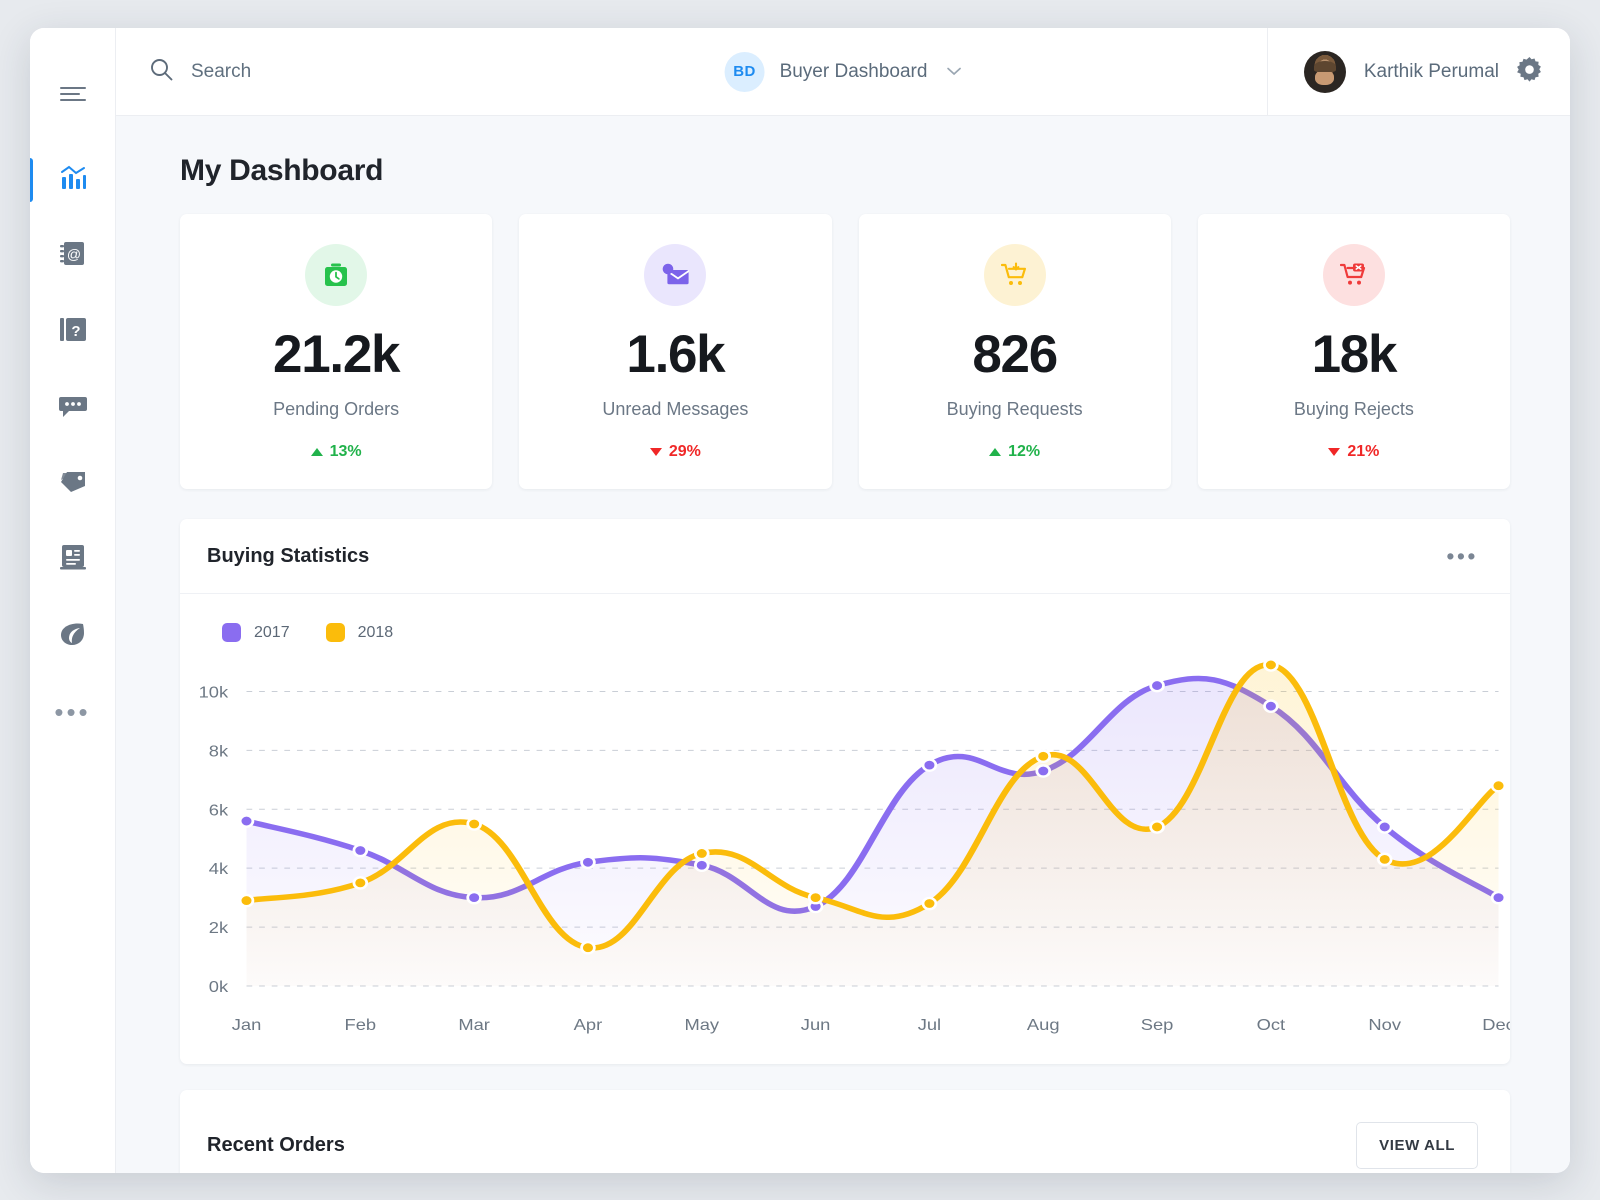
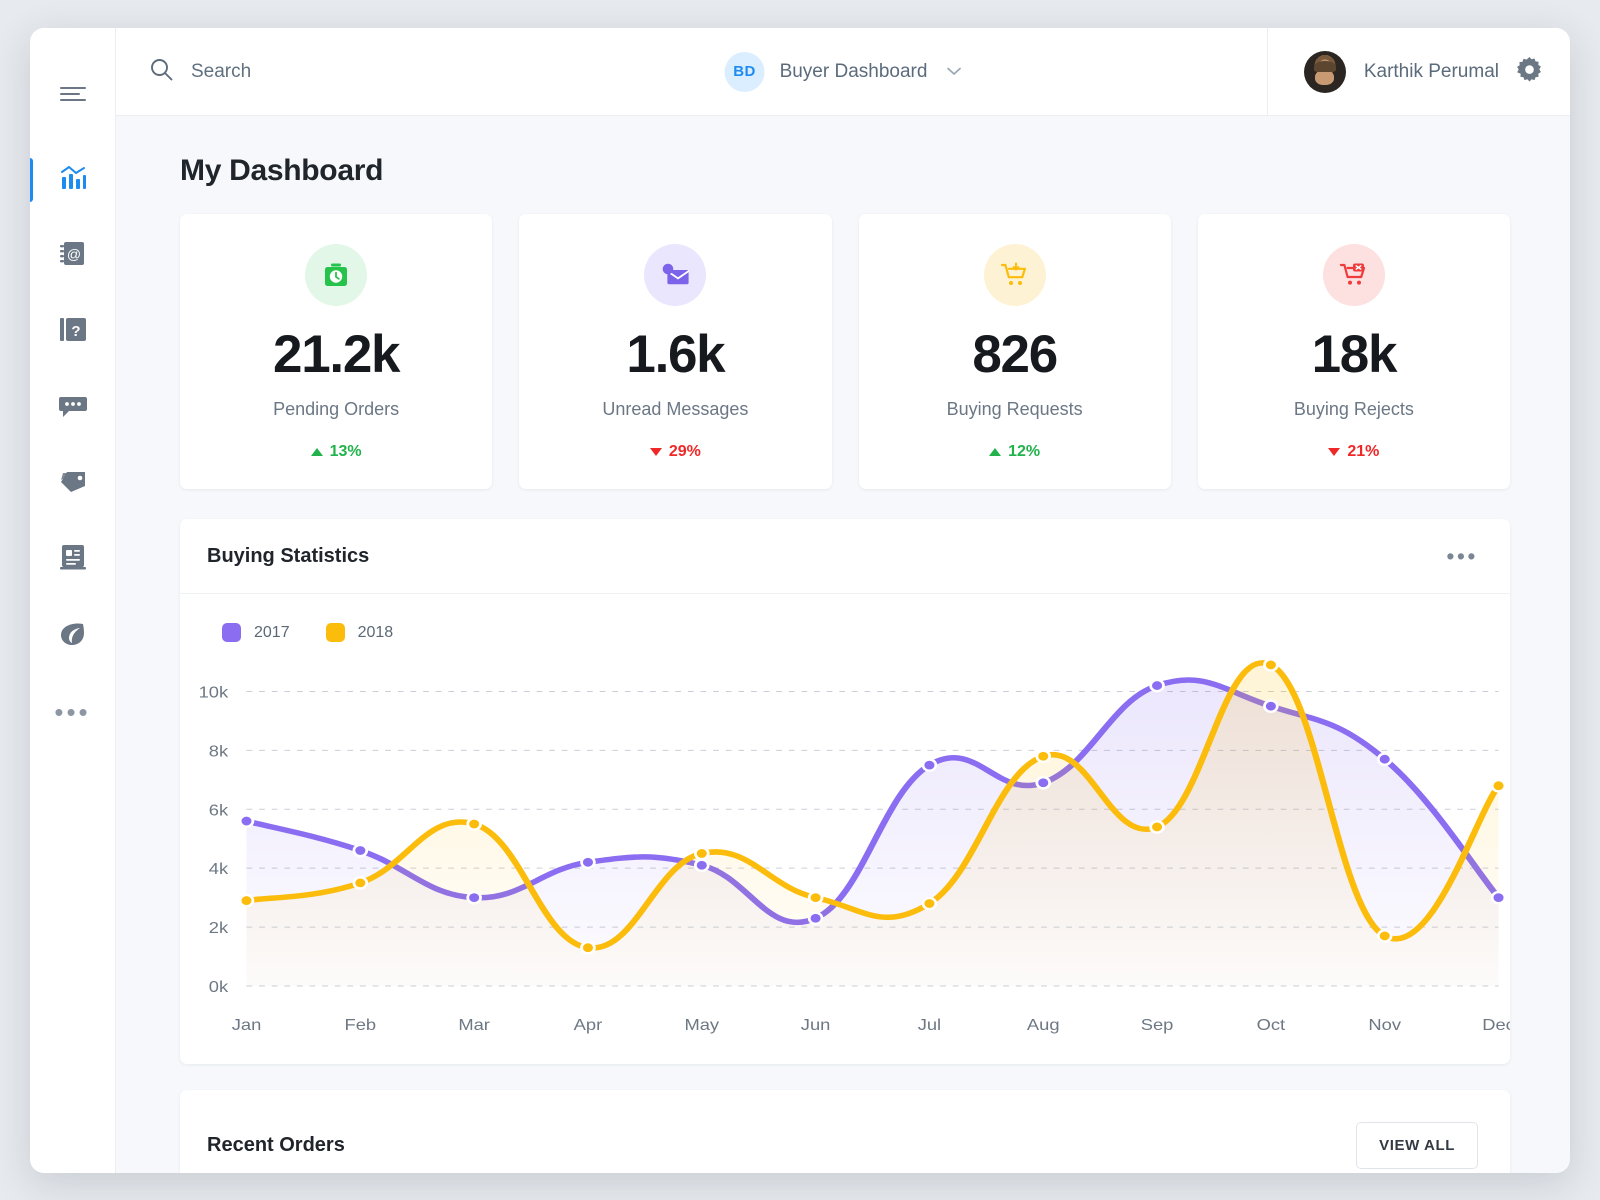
2017/Jun: 2.7k -> 2.3k
2017/Aug: 7.3k -> 6.9k
2017/Nov: 5.4k -> 7.7k
2018/Nov: 4.3k -> 1.7k
